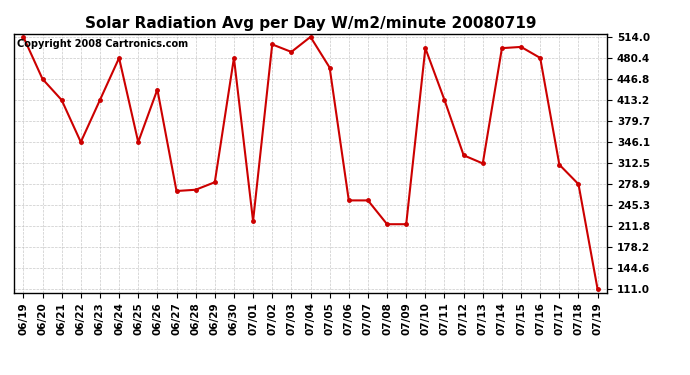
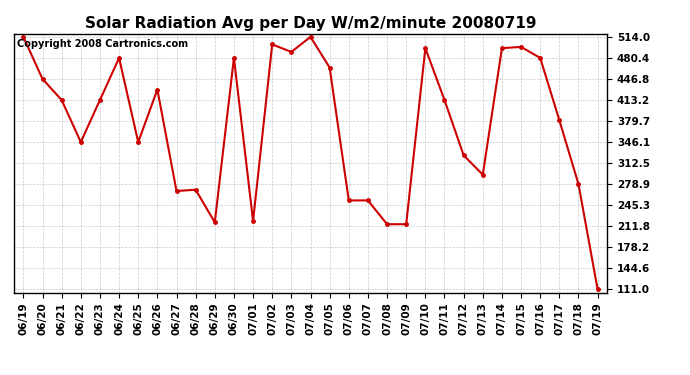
06/29: 282 -> 218
07/13: 312 -> 294
07/17: 310 -> 381
